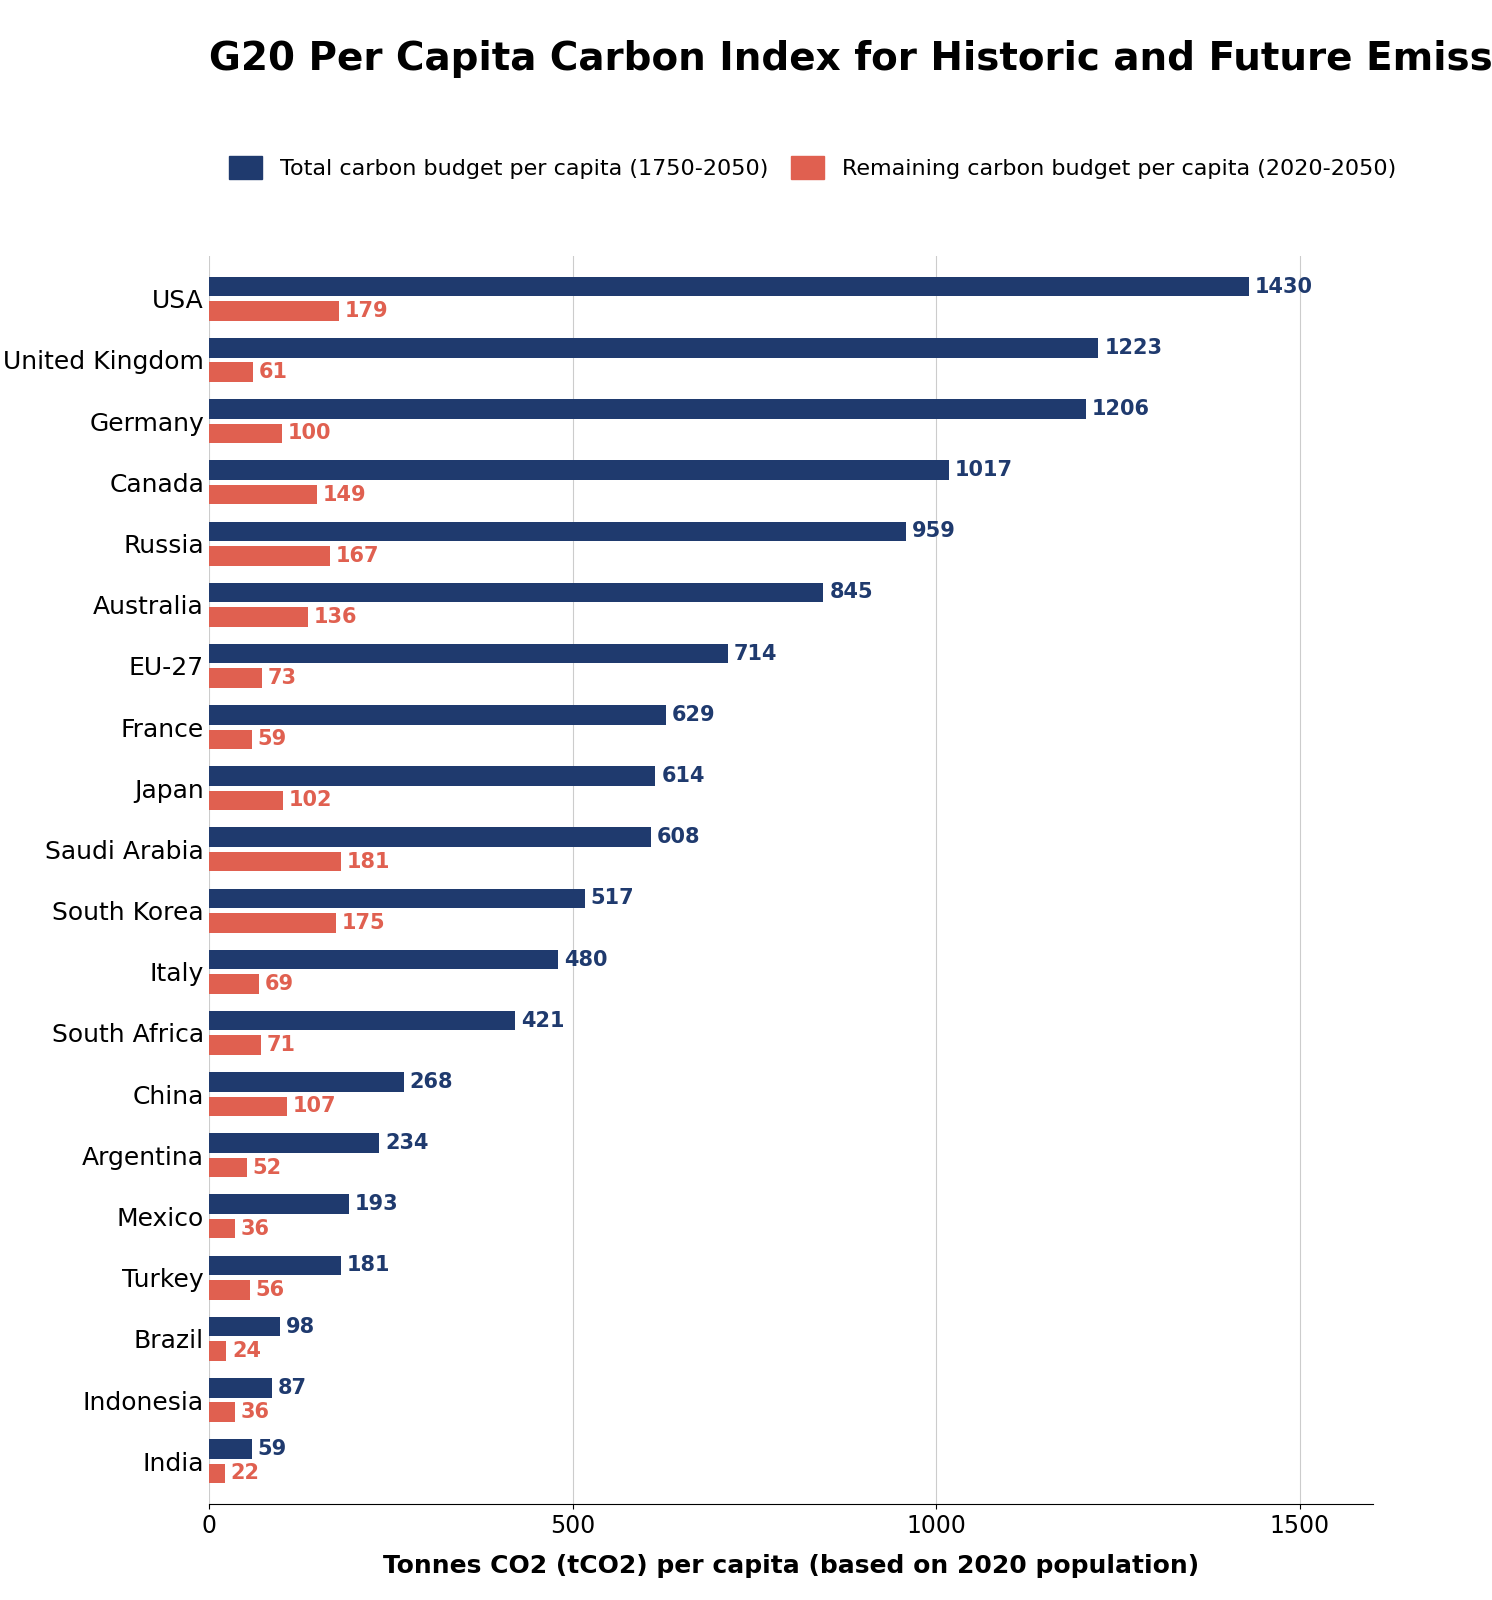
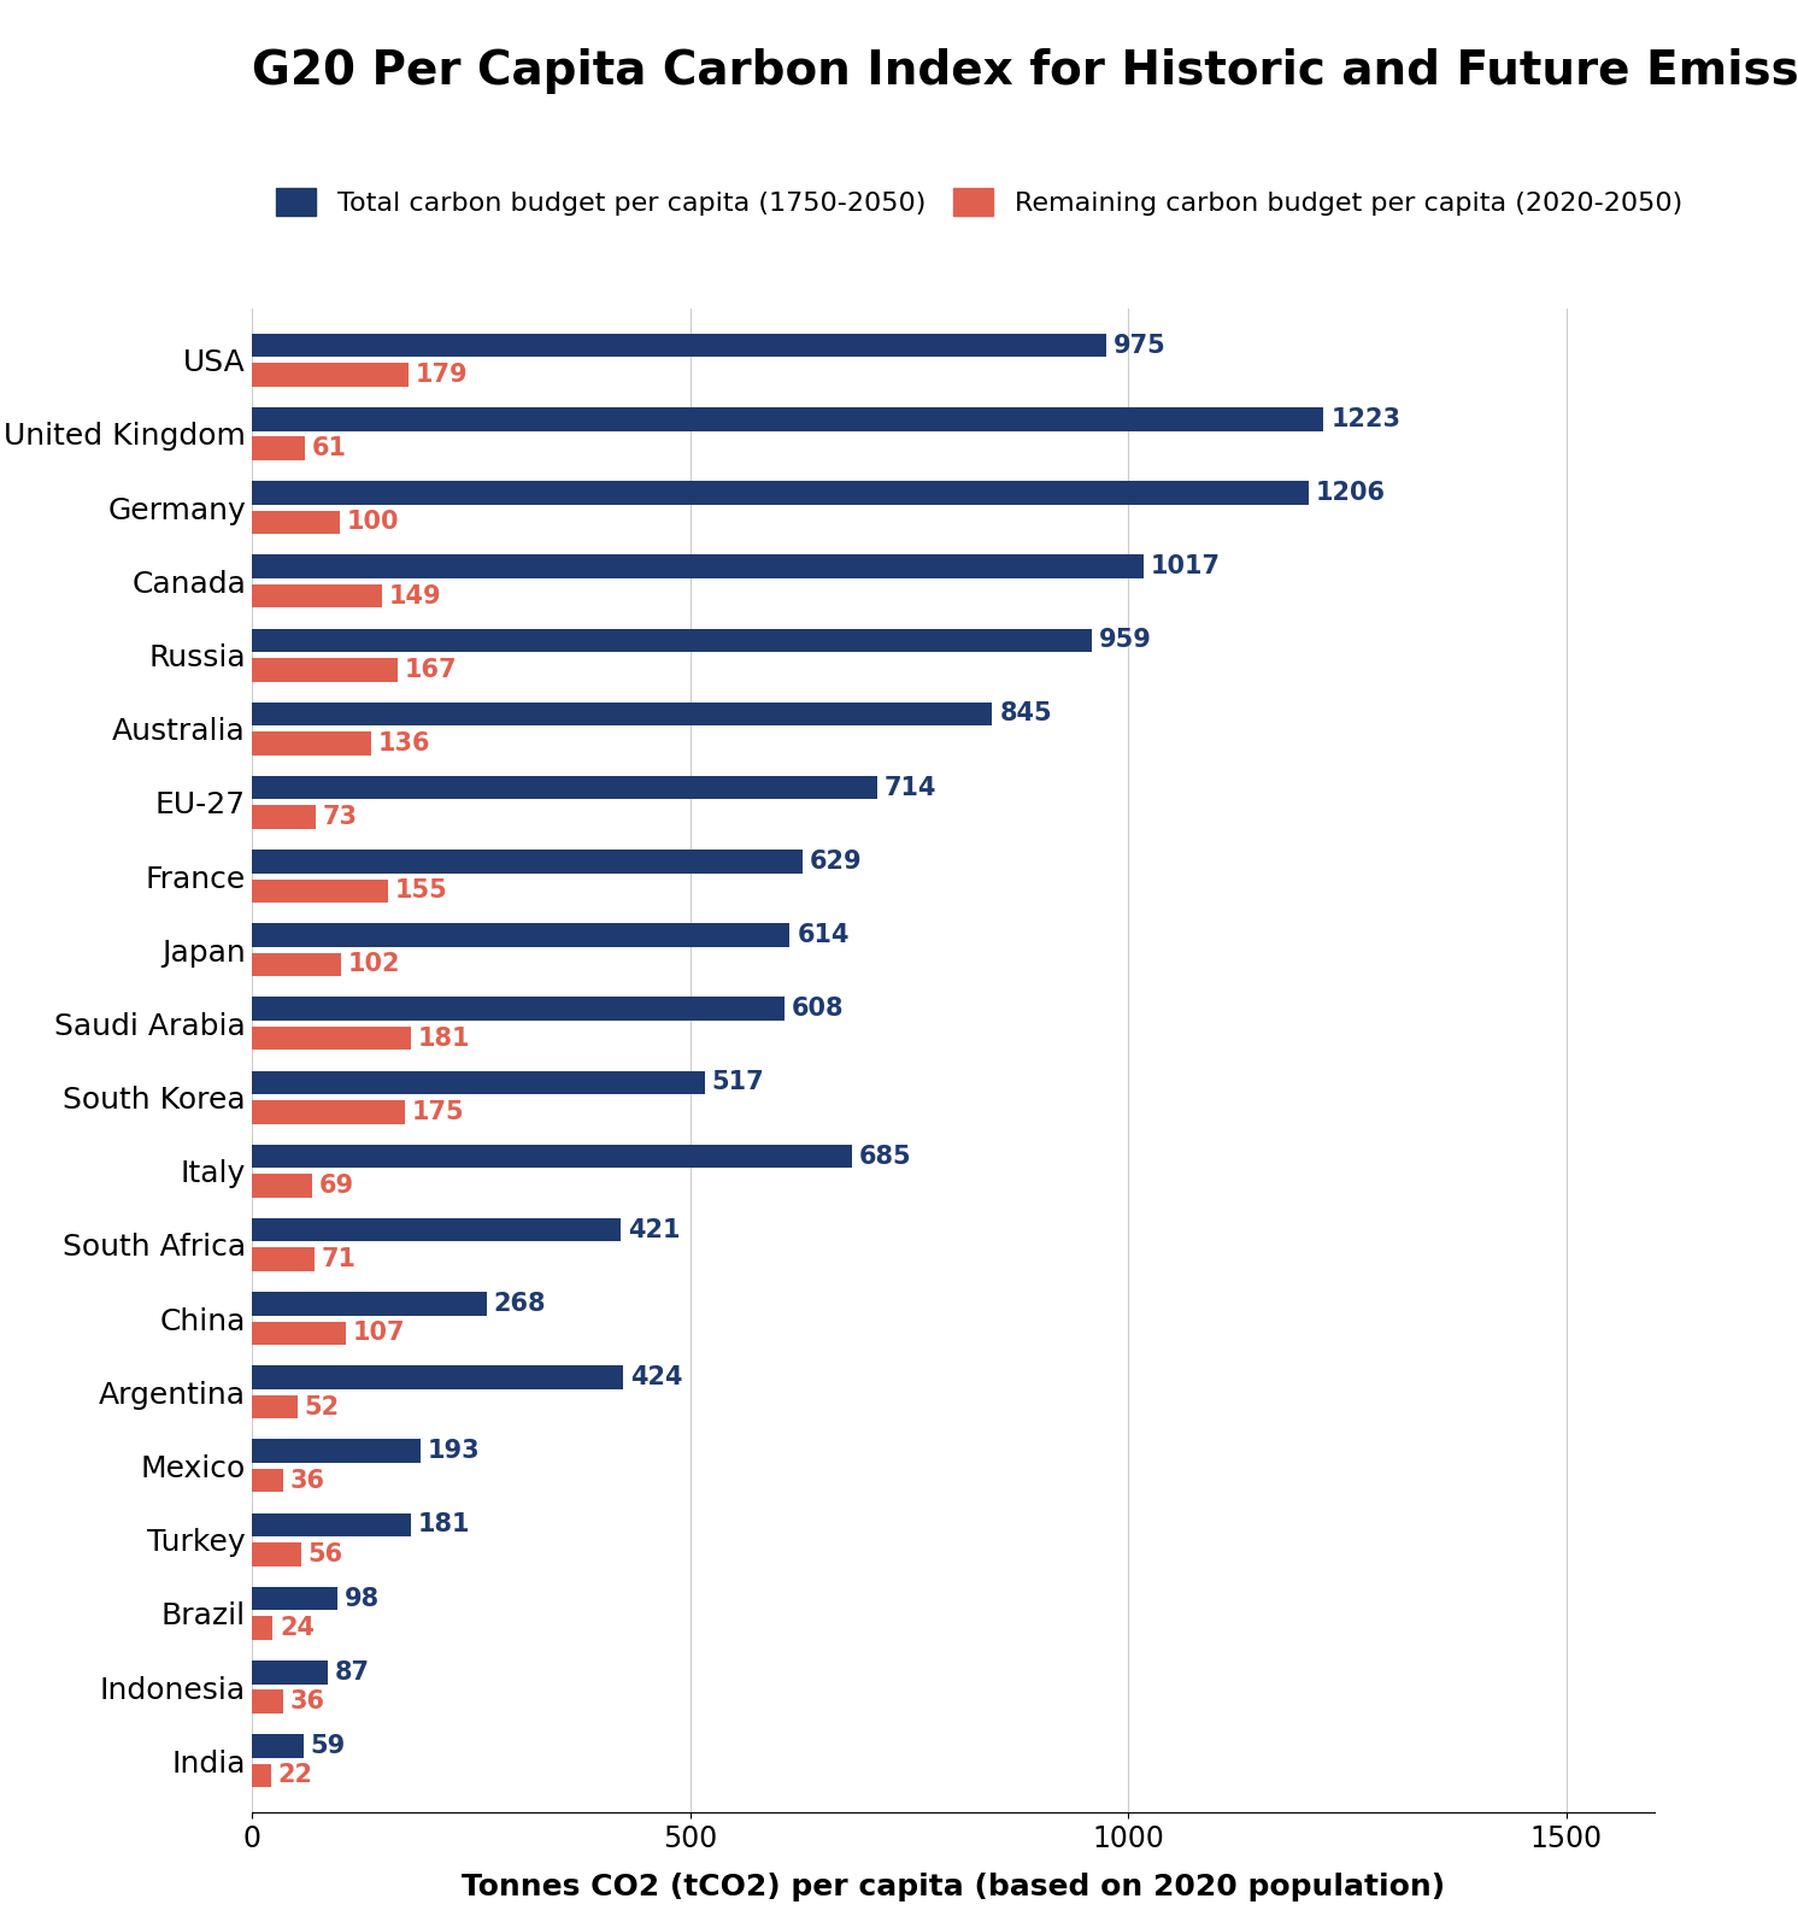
Total carbon budget per capita (1750-2050)/USA: 1430 -> 975
Remaining carbon budget per capita (2020-2050)/France: 59 -> 155
Total carbon budget per capita (1750-2050)/Italy: 480 -> 685
Total carbon budget per capita (1750-2050)/Argentina: 234 -> 424
